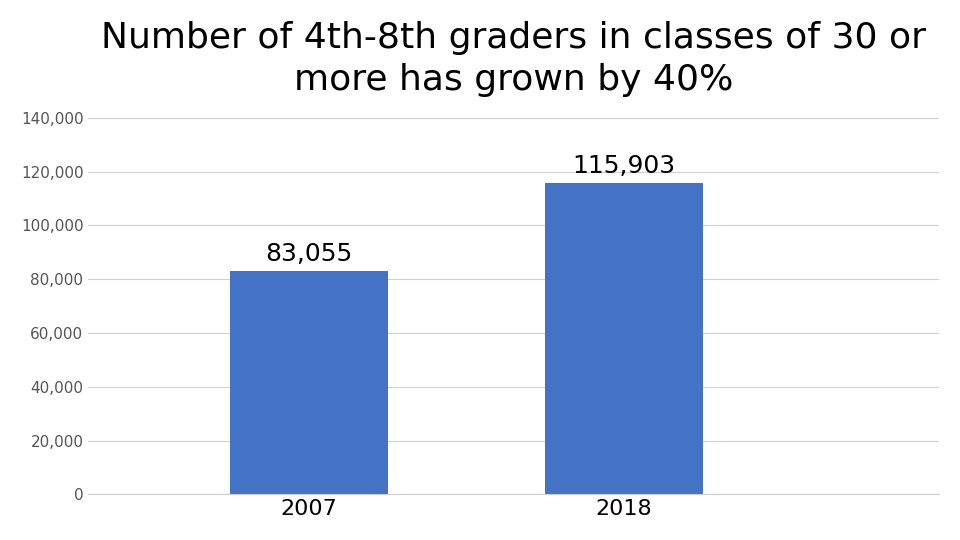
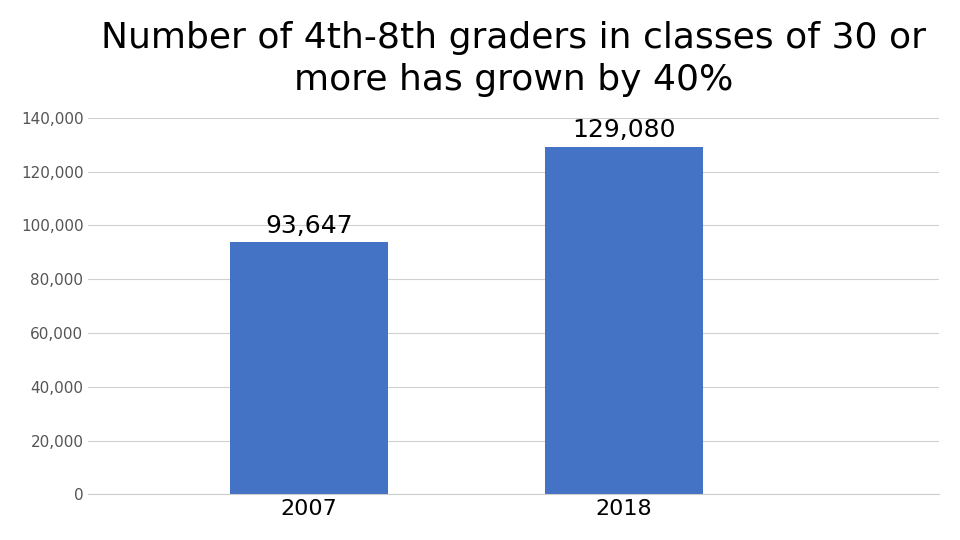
2007: 83,055 -> 93,647
2018: 115,903 -> 129,080
